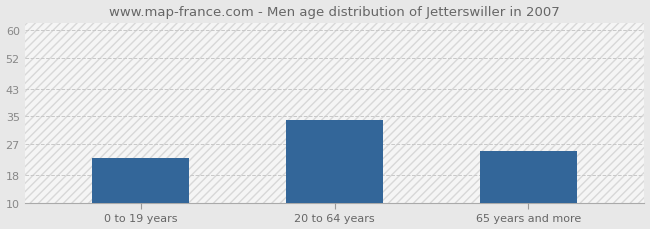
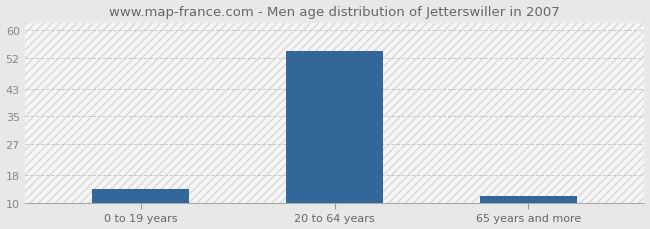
0 to 19 years: 23 -> 14
20 to 64 years: 34 -> 54
65 years and more: 25 -> 12
